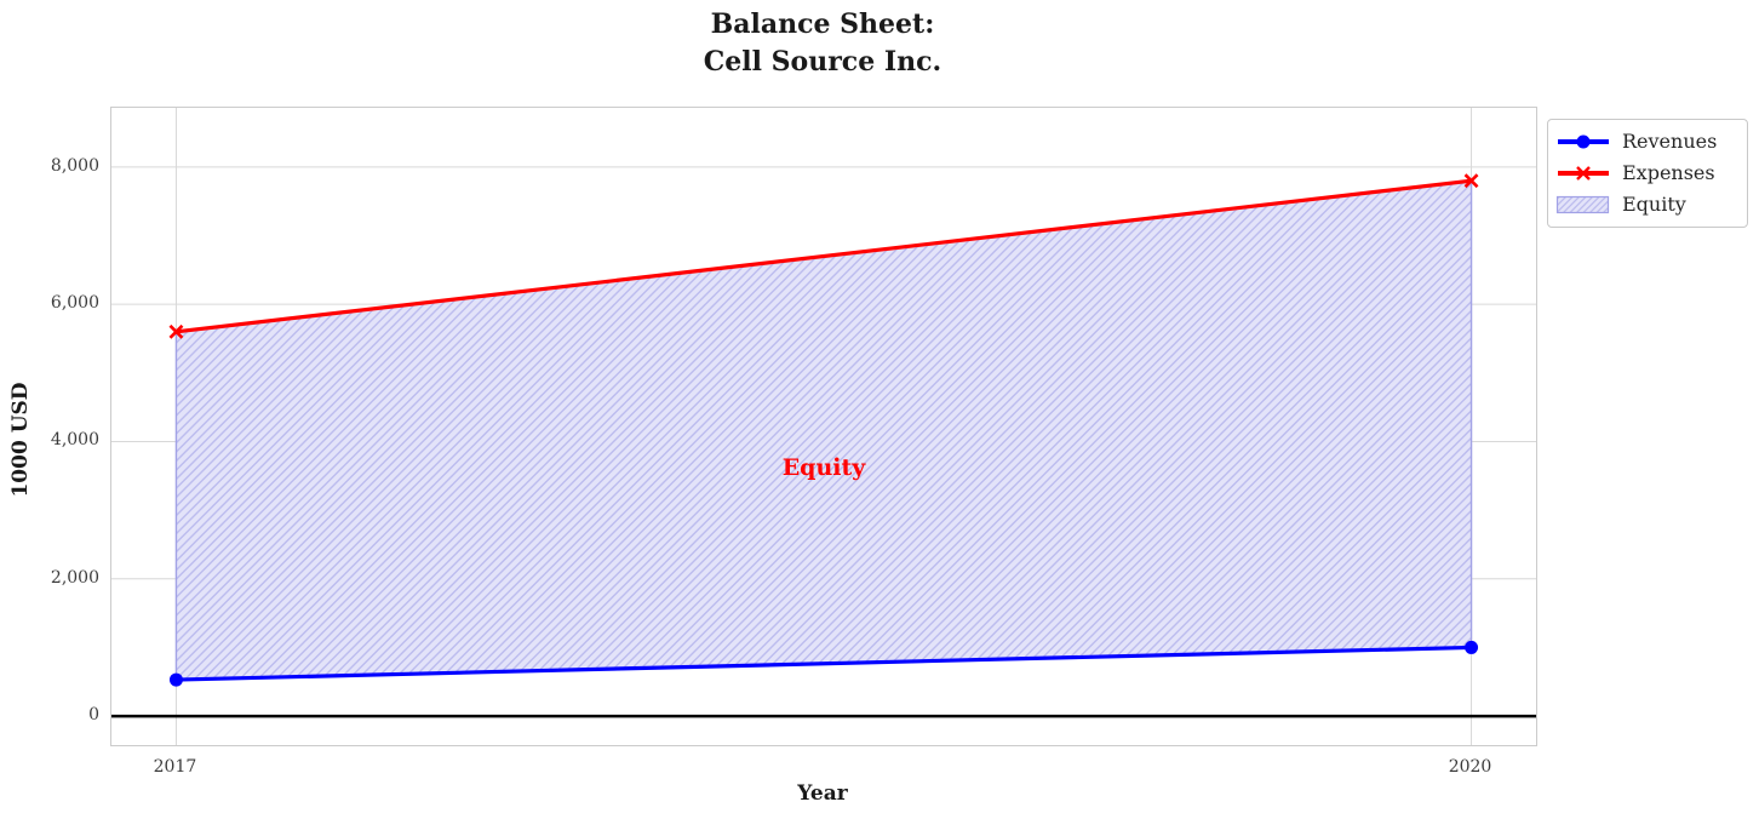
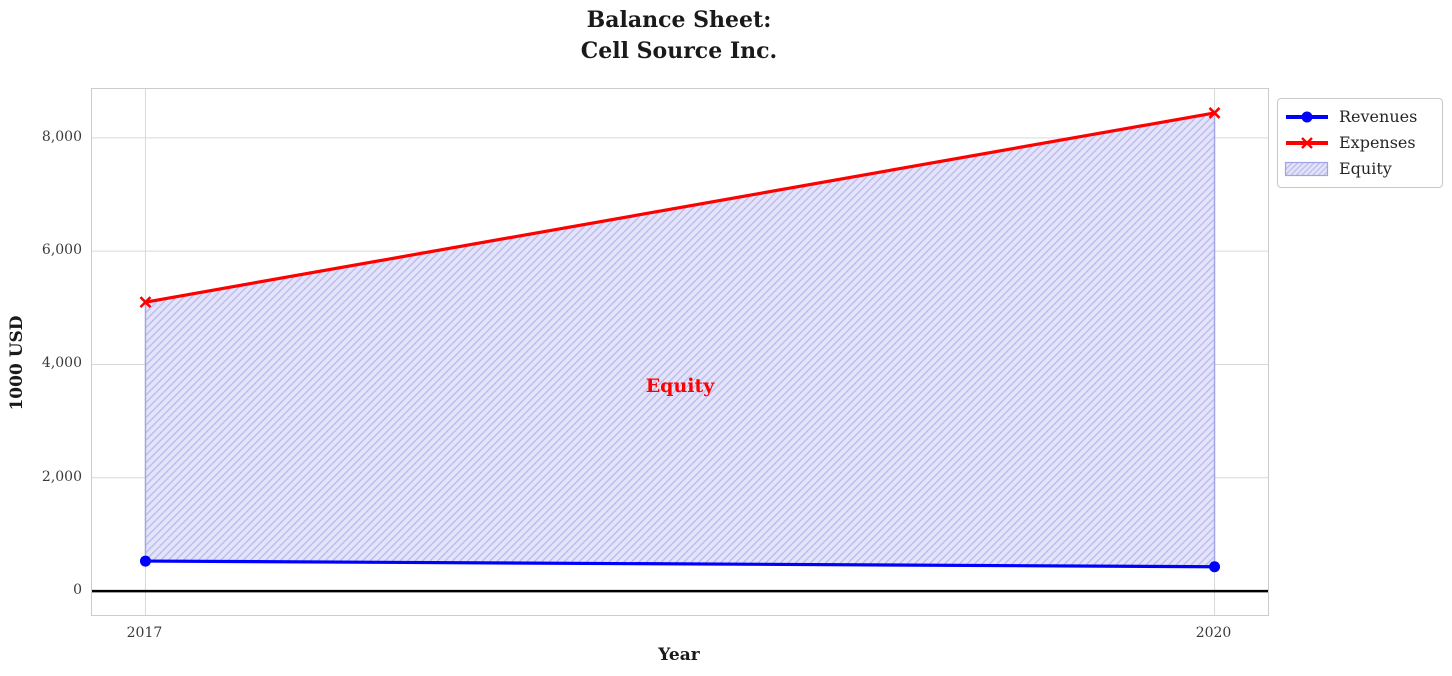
Expenses/2017: 5600 -> 5100
Revenues/2020: 1000 -> 400
Expenses/2020: 7800 -> 8400
